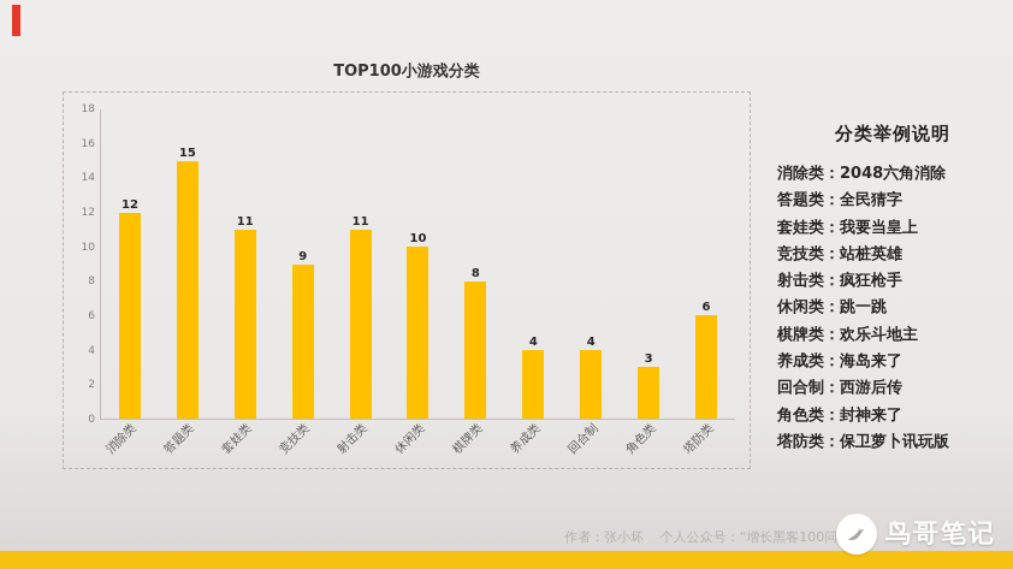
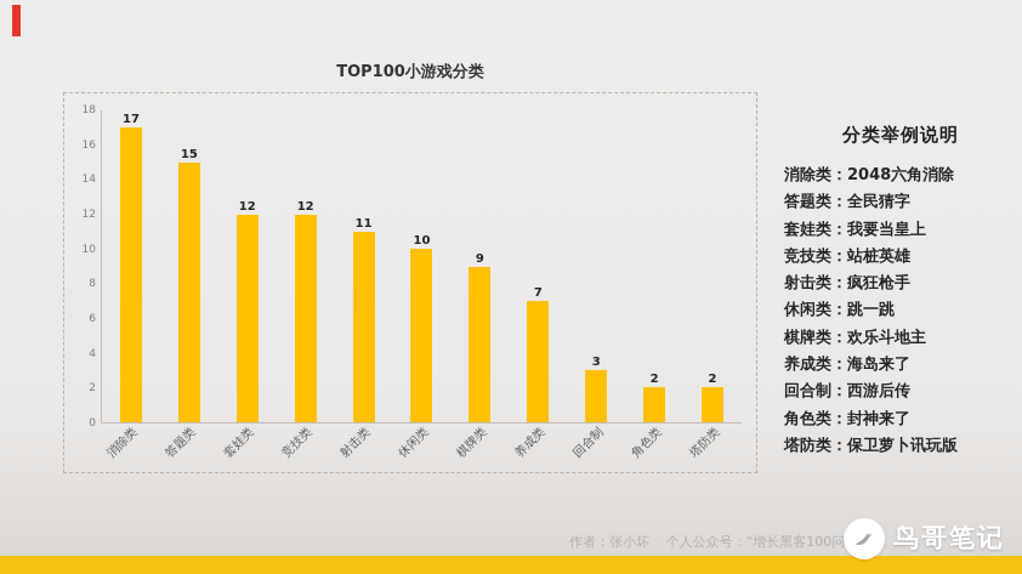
消除类: 12 -> 17
套娃类: 11 -> 12
竞技类: 9 -> 12
棋牌类: 8 -> 9
养成类: 4 -> 7
回合制: 4 -> 3
角色类: 3 -> 2
塔防类: 6 -> 2
